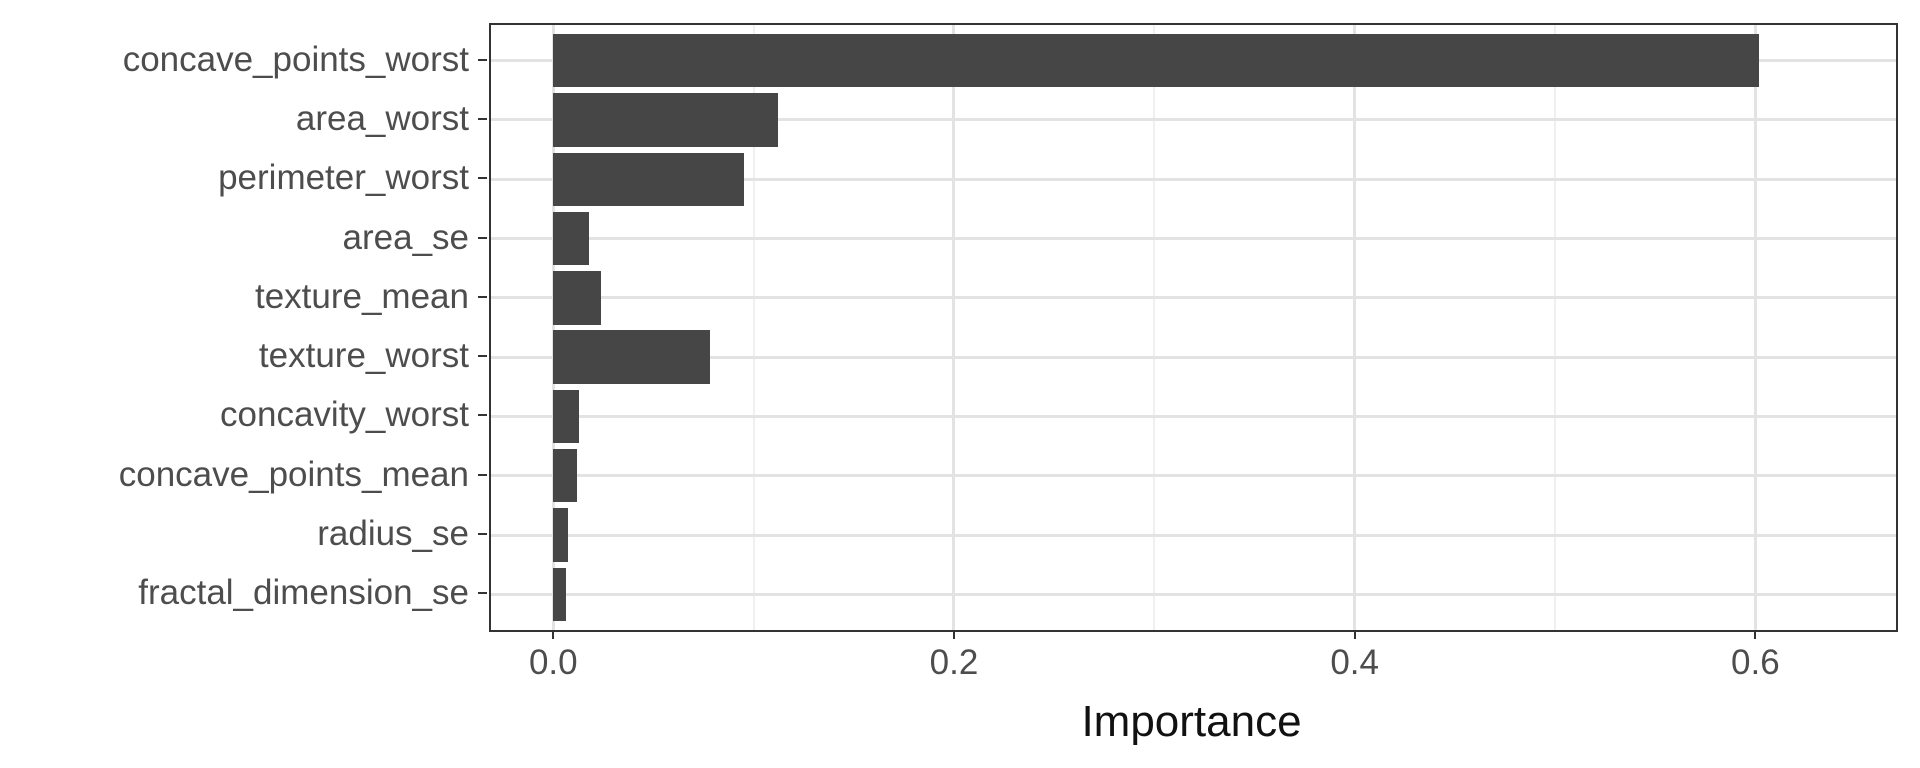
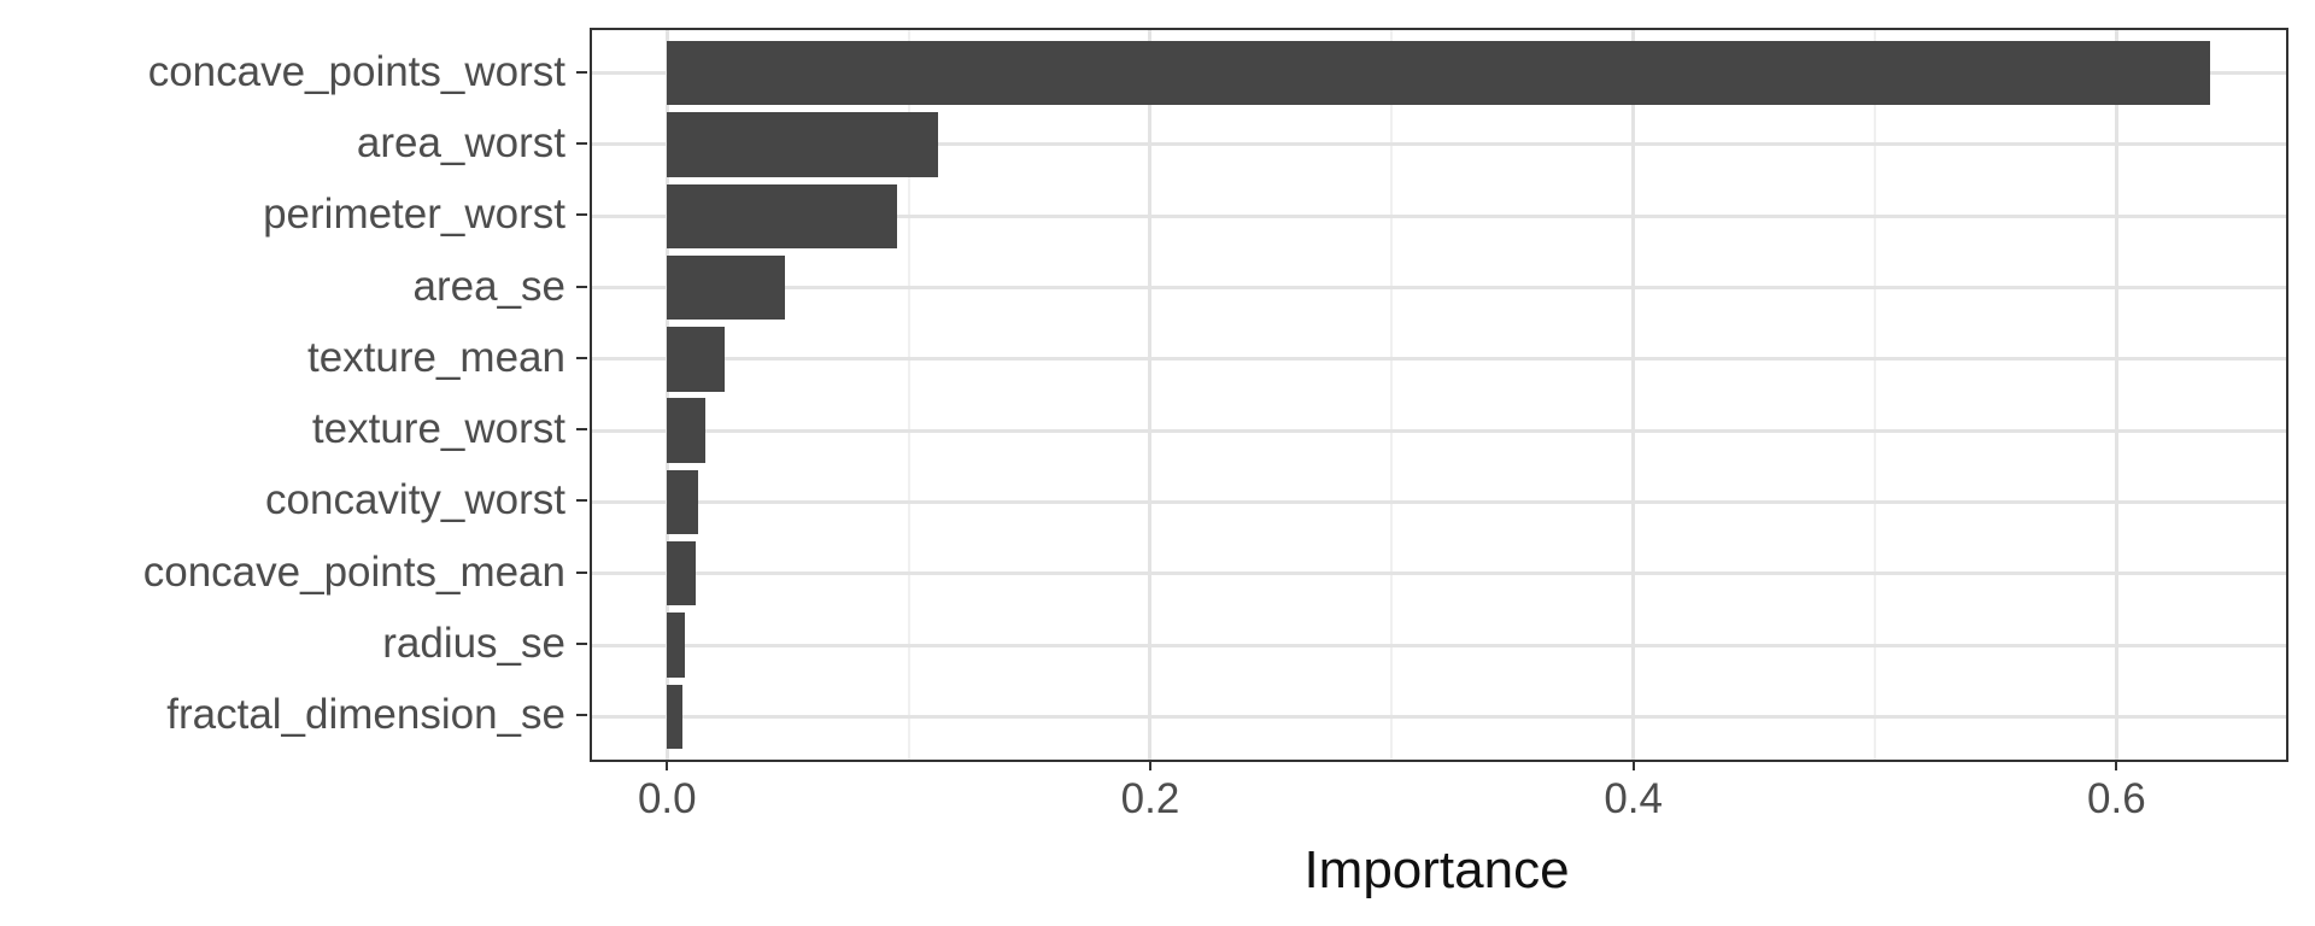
concave_points_worst: 0.602 -> 0.639
area_se: 0.018 -> 0.049
texture_worst: 0.078 -> 0.016
